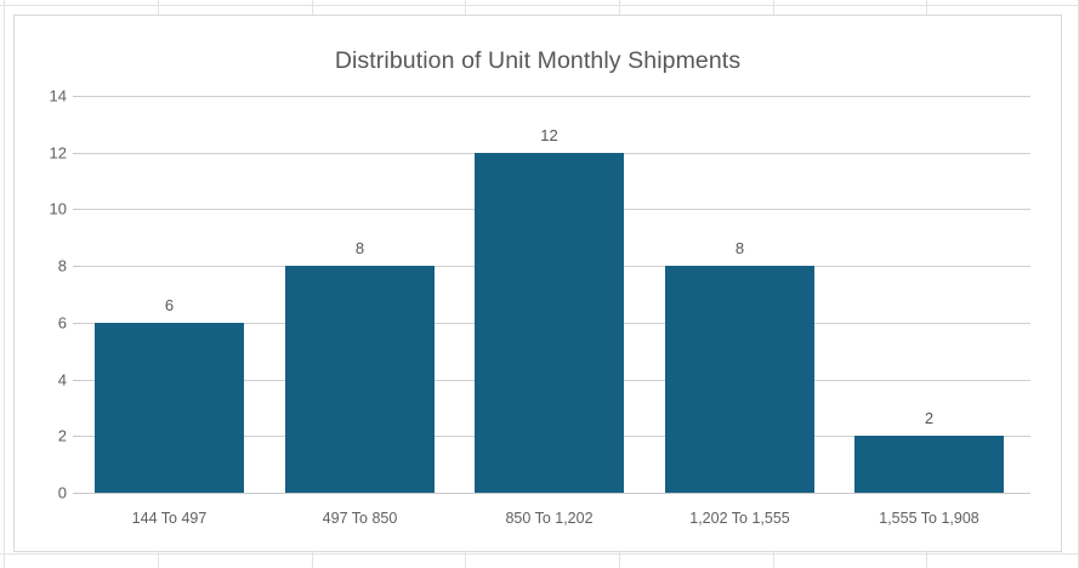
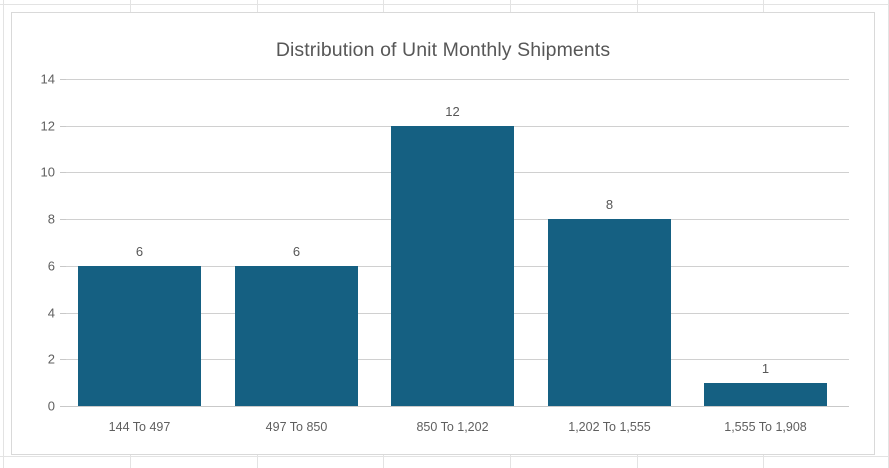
497 To 850: 8 -> 6
1,555 To 1,908: 2 -> 1
